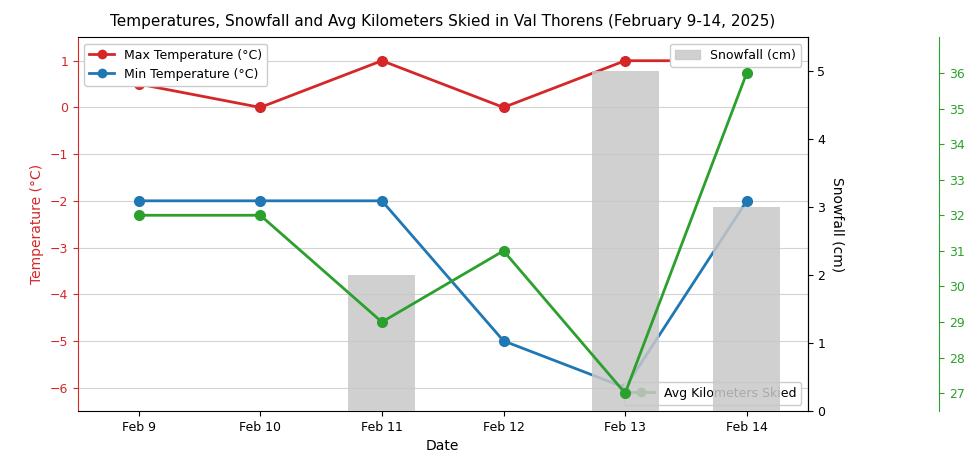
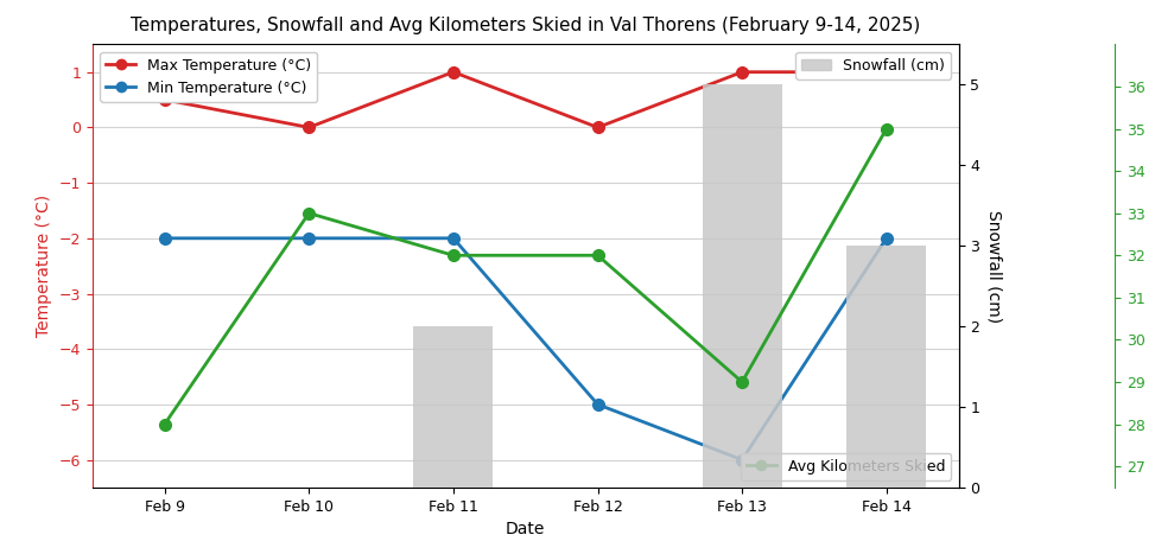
Avg Kilometers Skied/Feb 9: 32 -> 28
Avg Kilometers Skied/Feb 10: 32 -> 33
Avg Kilometers Skied/Feb 11: 29 -> 32
Avg Kilometers Skied/Feb 12: 31 -> 32
Avg Kilometers Skied/Feb 13: 27 -> 29
Avg Kilometers Skied/Feb 14: 36 -> 35
